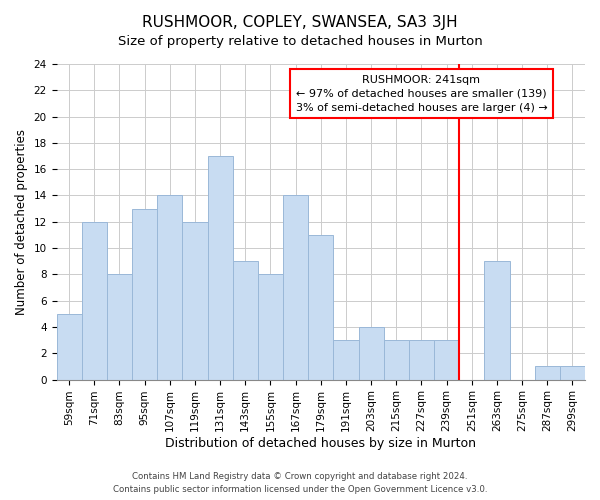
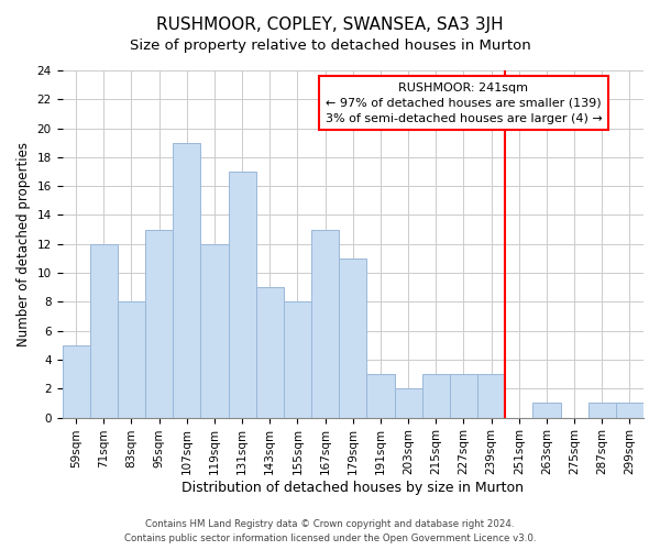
107sqm: 14 -> 19
167sqm: 14 -> 13
203sqm: 4 -> 2
263sqm: 9 -> 1
